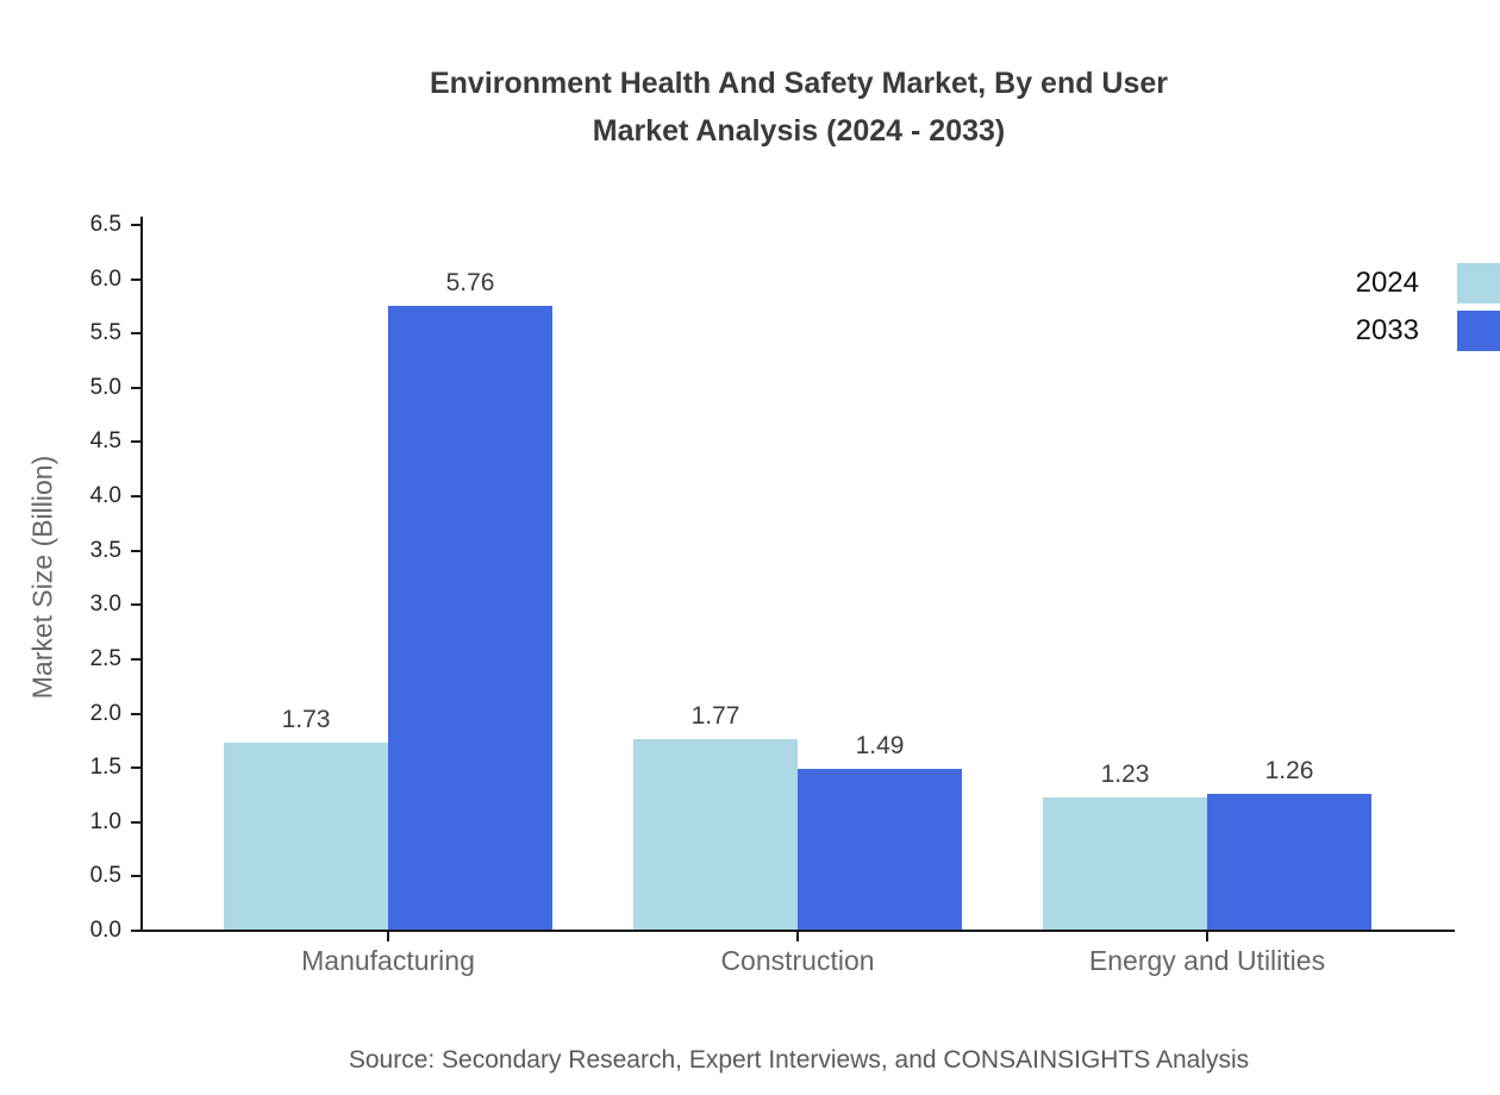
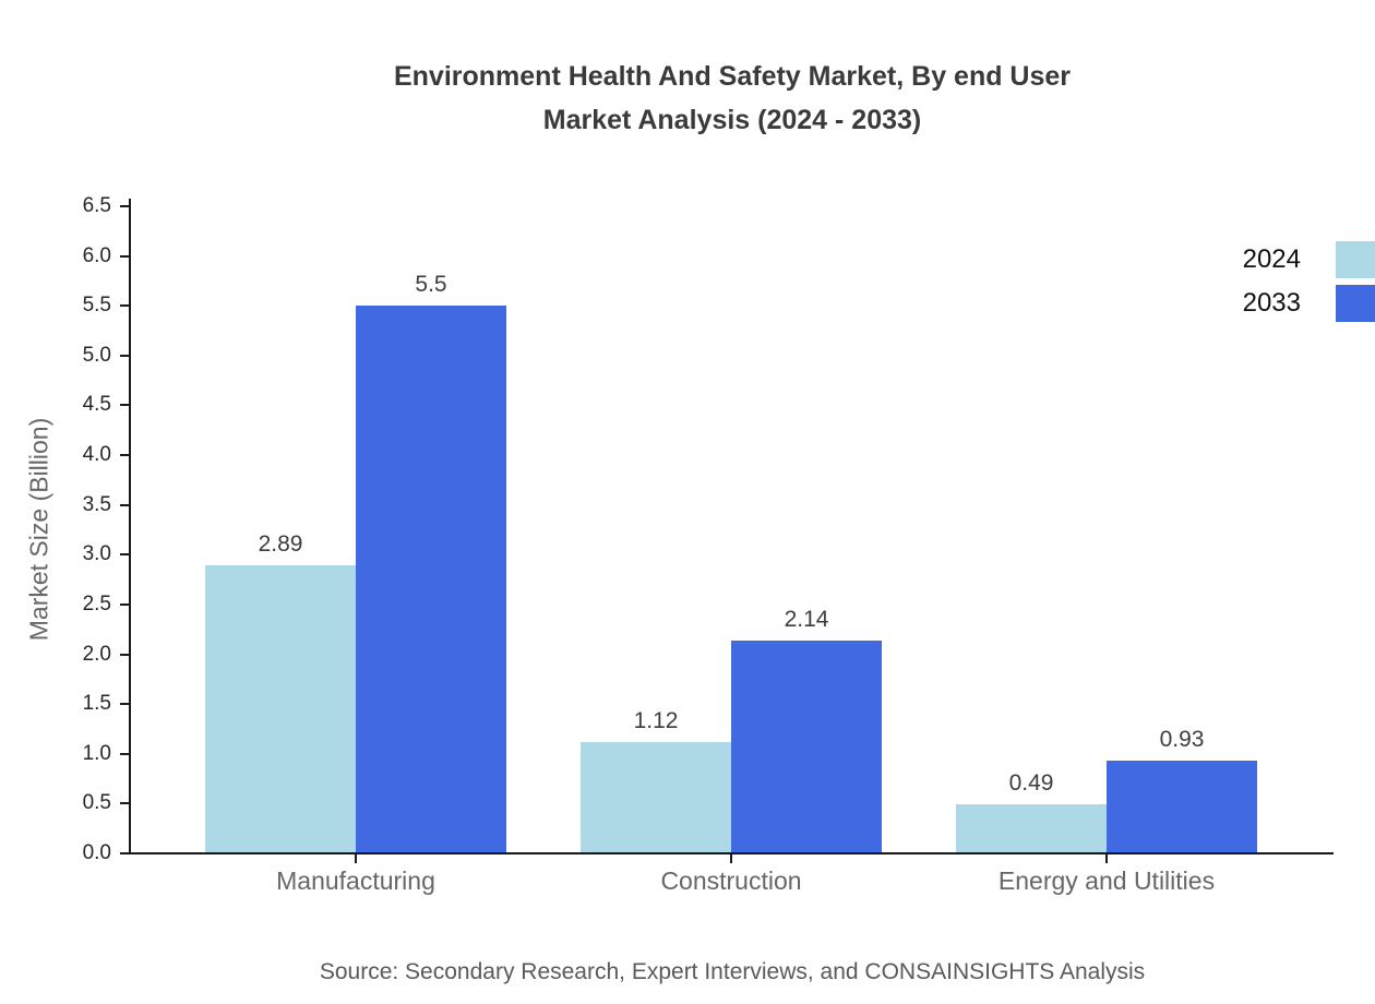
2024/Manufacturing: 1.73 -> 2.89
2033/Manufacturing: 5.76 -> 5.5
2024/Construction: 1.77 -> 1.12
2033/Construction: 1.49 -> 2.14
2024/Energy and Utilities: 1.23 -> 0.49
2033/Energy and Utilities: 1.26 -> 0.93
